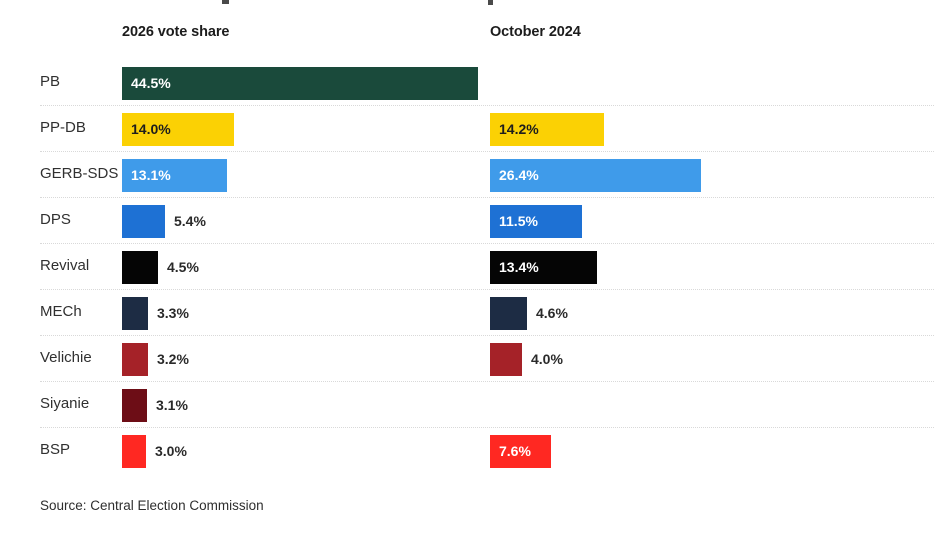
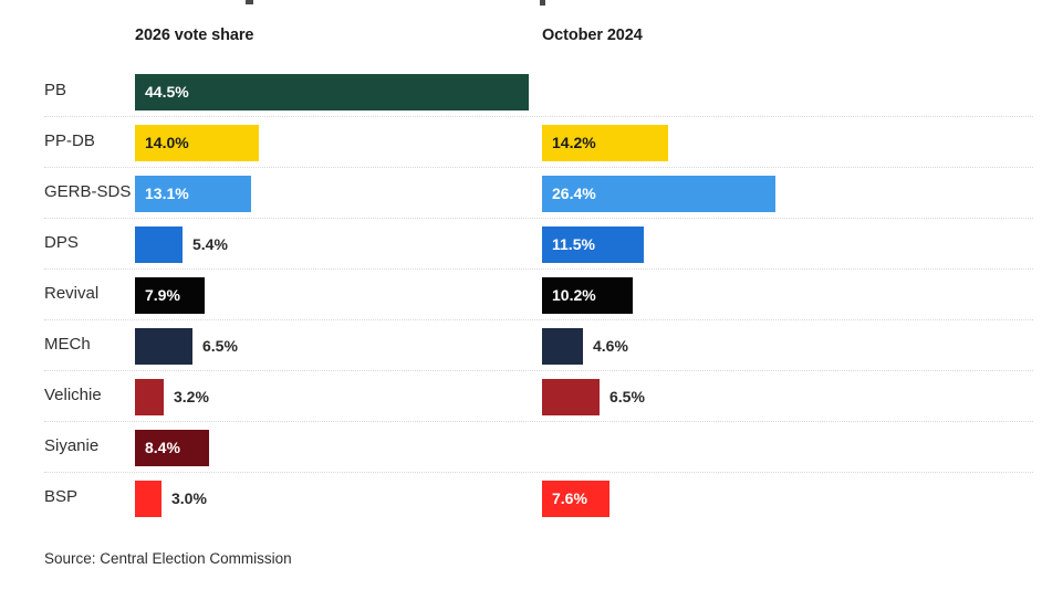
2026 vote share/Revival: 4.5% -> 7.9%
October 2024/Revival: 13.4% -> 10.2%
2026 vote share/MECh: 3.3% -> 6.5%
October 2024/Velichie: 4.0% -> 6.5%
2026 vote share/Siyanie: 3.1% -> 8.4%
